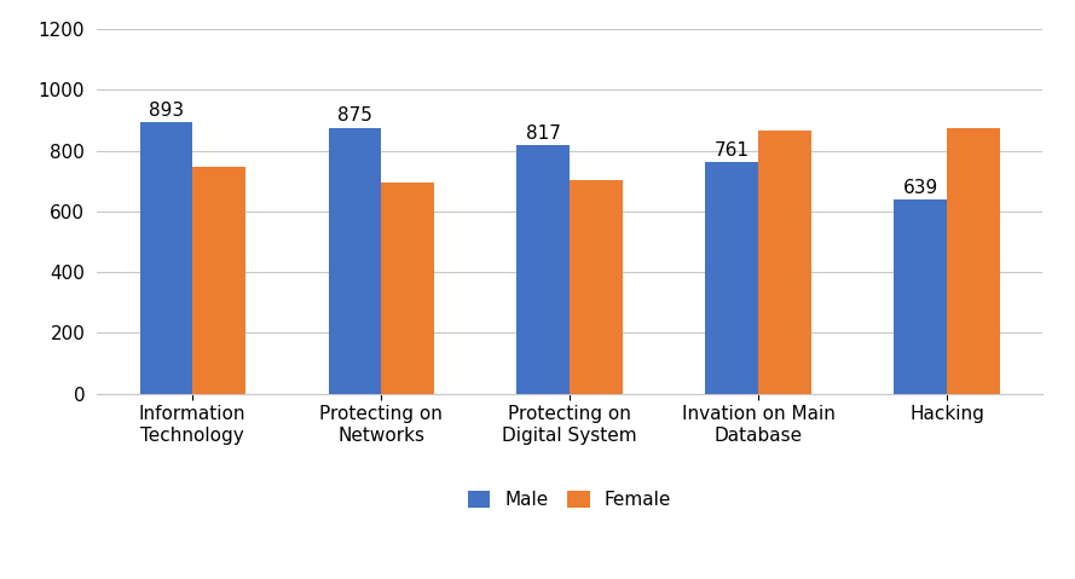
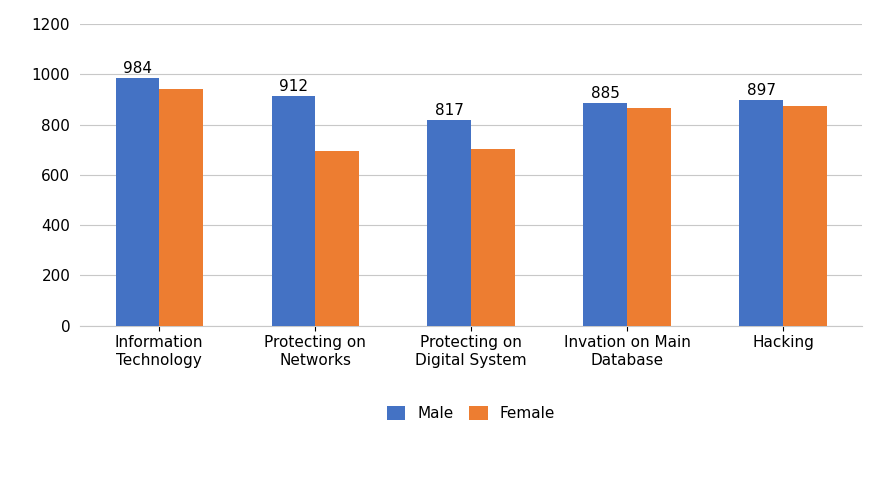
Male/Information Technology: 893 -> 984
Female/Information Technology: 745 -> 940
Male/Protecting on Networks: 875 -> 912
Male/Invation on Main Database: 761 -> 885
Male/Hacking: 639 -> 897
